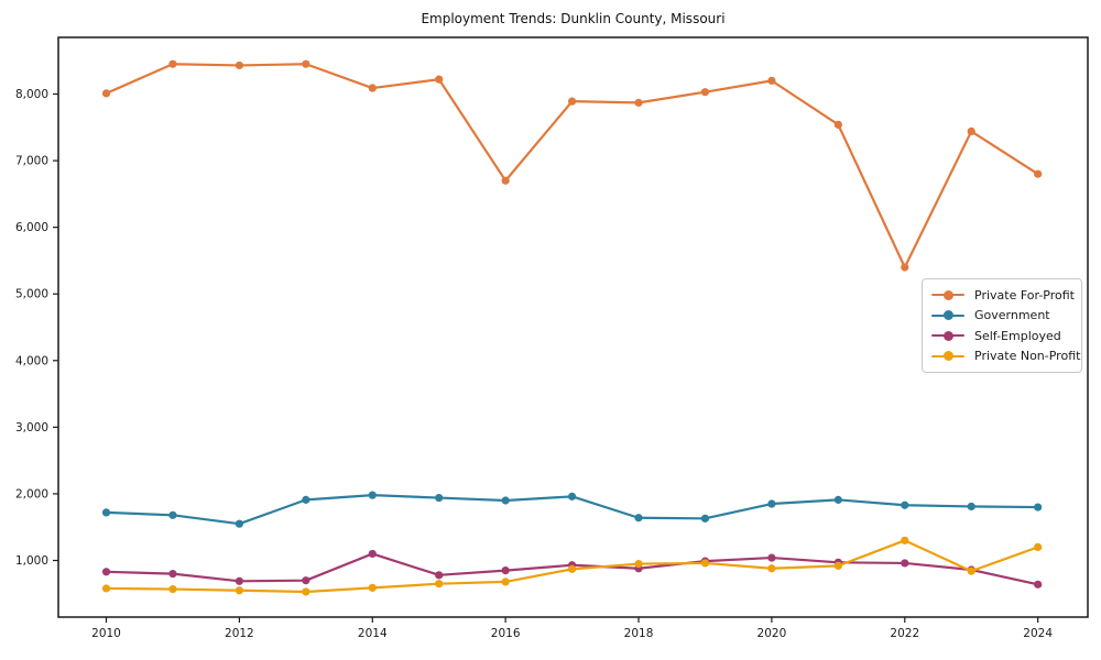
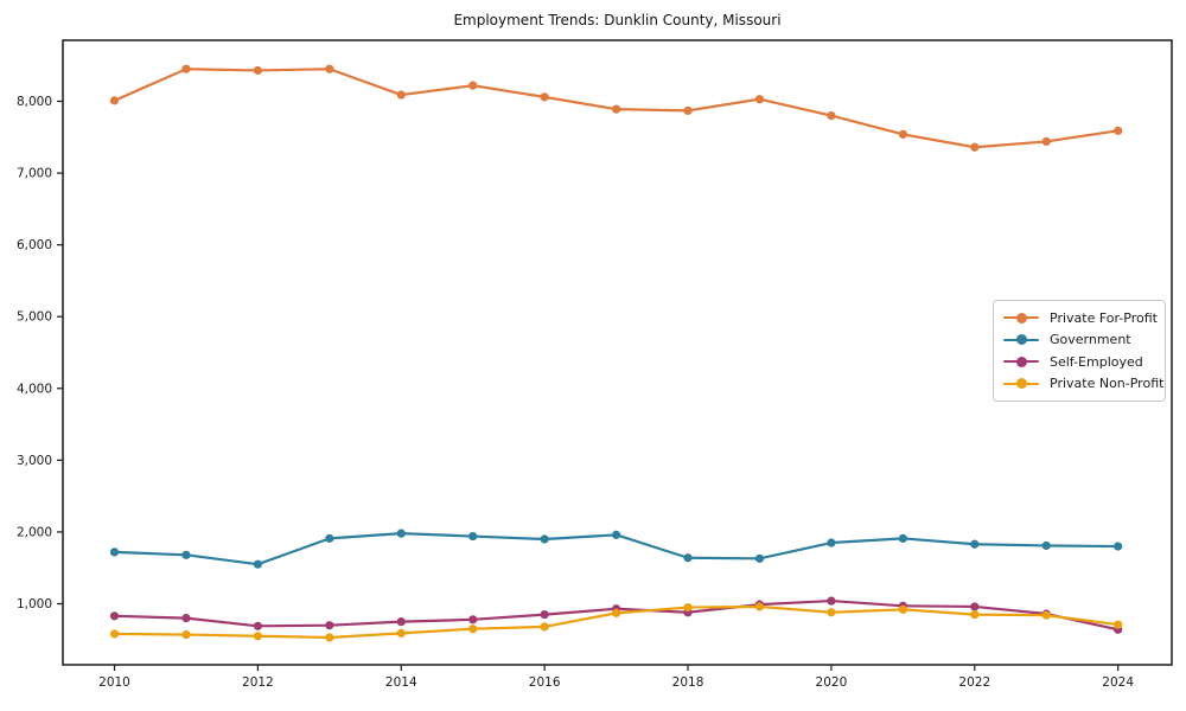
Self-Employed/2014: 1100 -> 800
Private For-Profit/2016: 6700 -> 8100
Private For-Profit/2020: 8200 -> 7800
Private For-Profit/2022: 5400 -> 7400
Private Non-Profit/2022: 1300 -> 800
Private For-Profit/2024: 6800 -> 7600
Private Non-Profit/2024: 1200 -> 700
